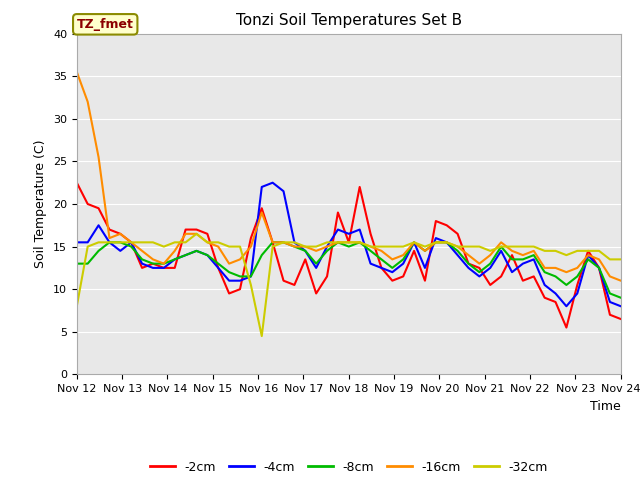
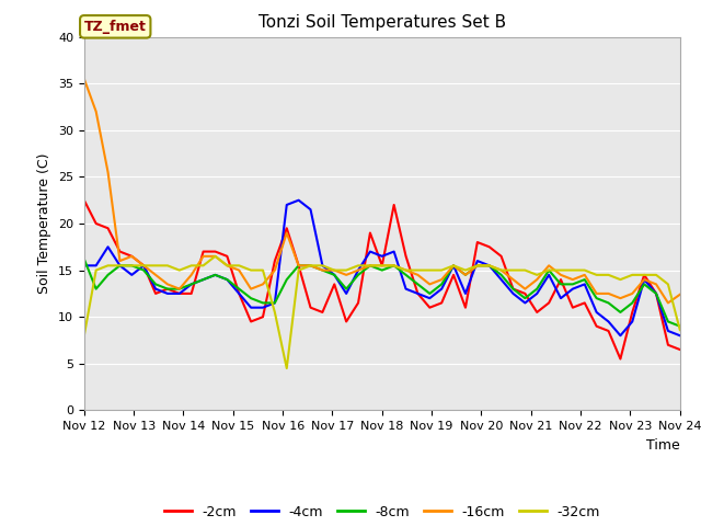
-8cm/Nov 12: 13.0 -> 16.2
-16cm/Nov 24: 11.0 -> 12.4
-32cm/Nov 24: 13.5 -> 8.6
